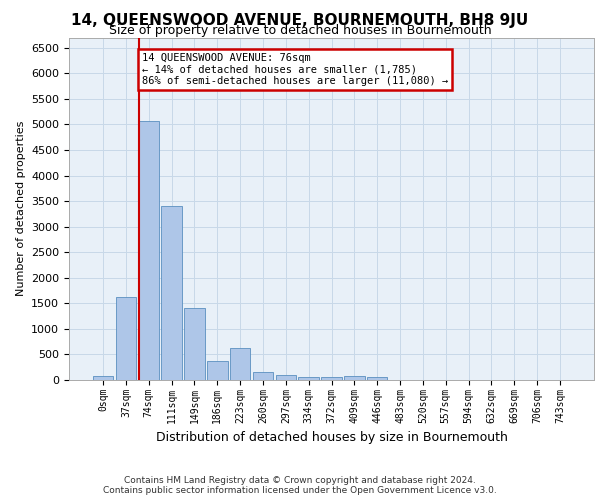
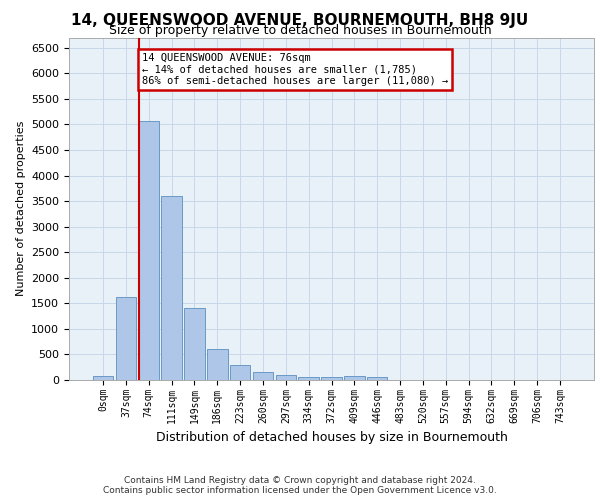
111sqm: 3400 -> 3600
186sqm: 380 -> 600
223sqm: 620 -> 300
